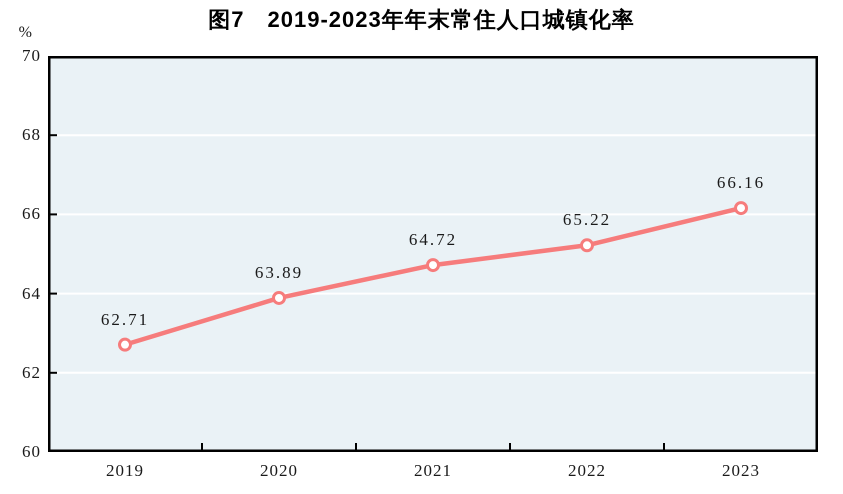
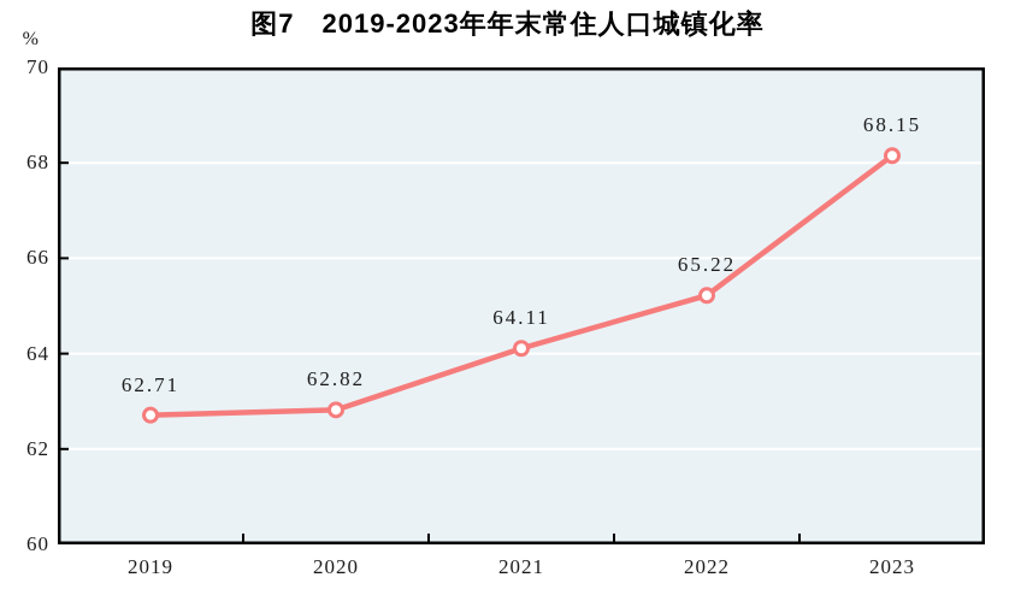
2020: 63.89 -> 62.82
2021: 64.72 -> 64.11
2023: 66.16 -> 68.15
